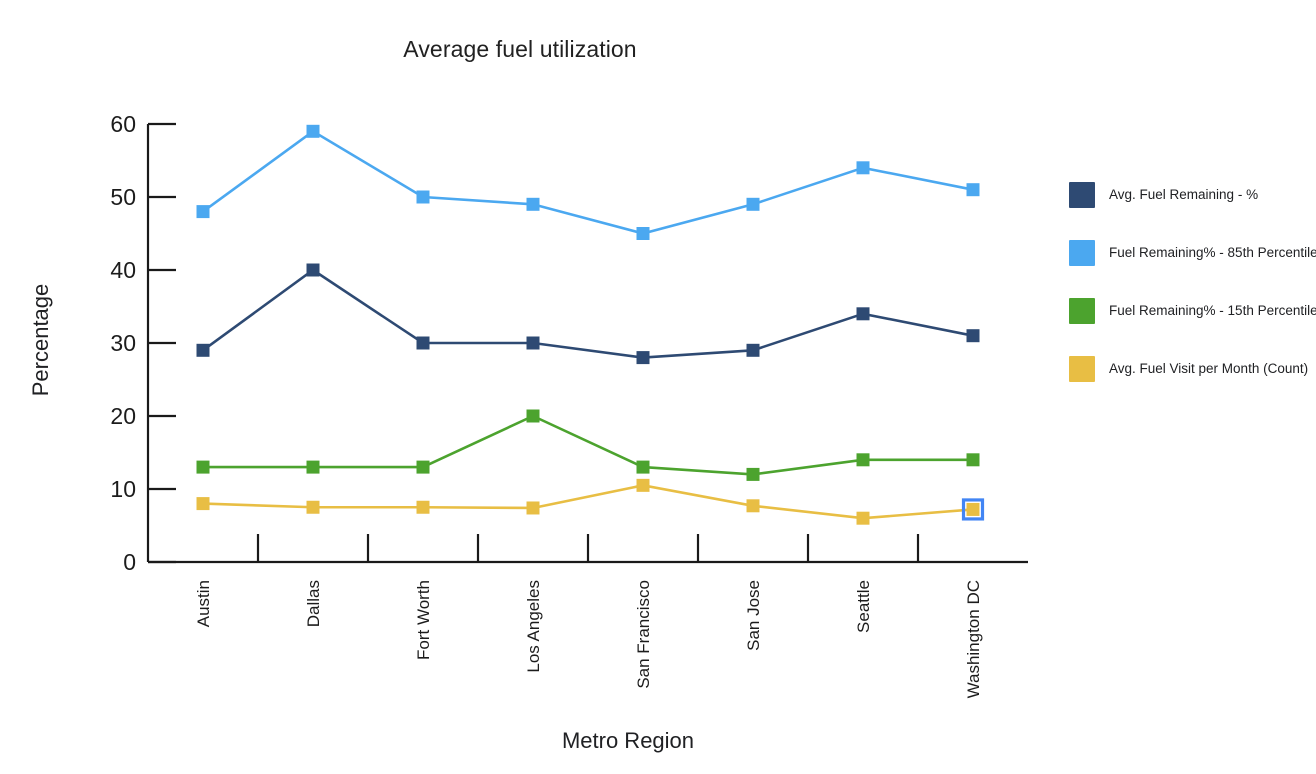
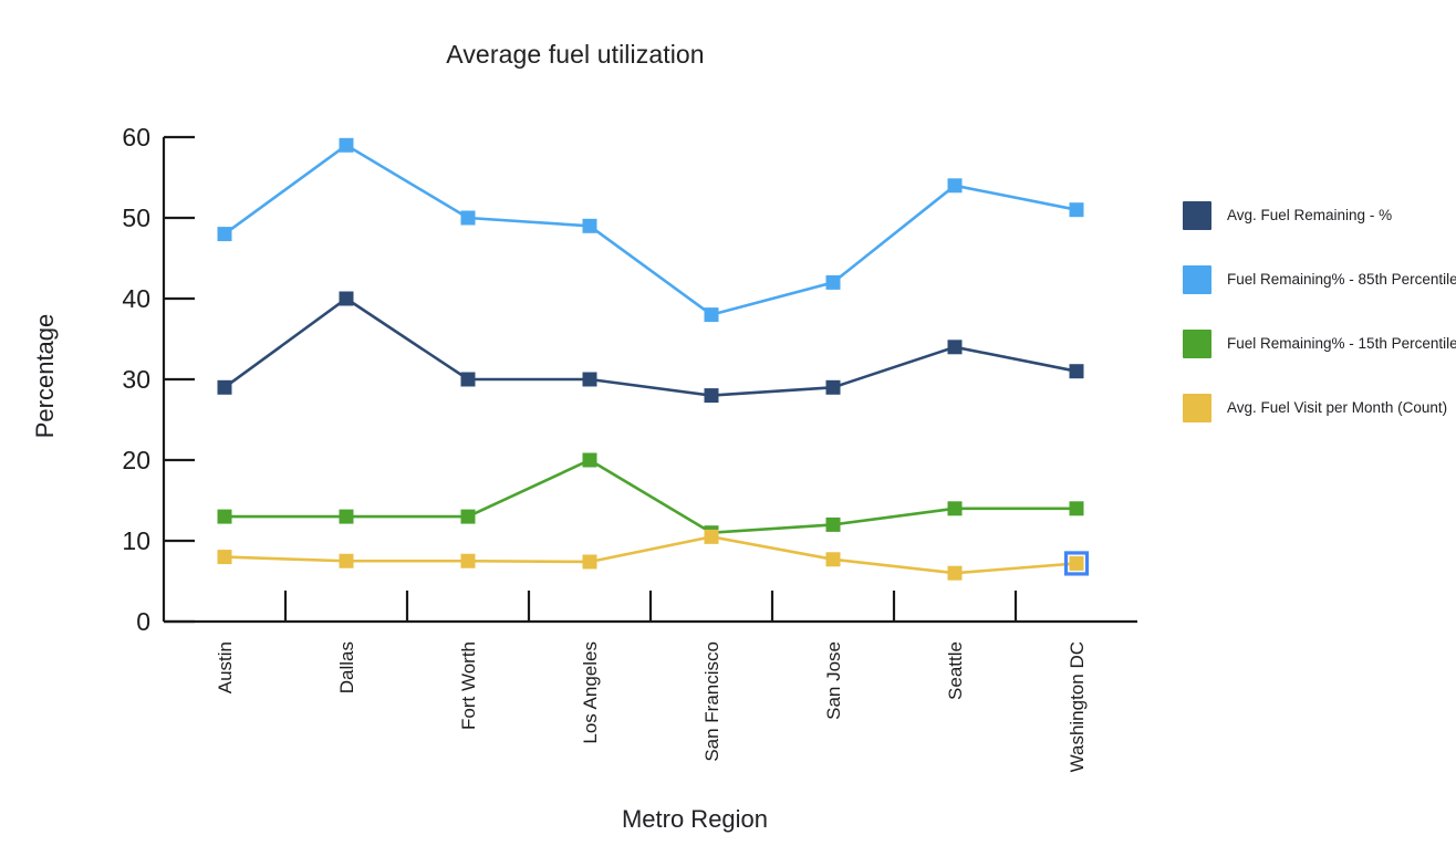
Fuel Remaining% - 85th Percentile/San Francisco: 45 -> 38
Fuel Remaining% - 15th Percentile/San Francisco: 13 -> 11
Fuel Remaining% - 85th Percentile/San Jose: 49 -> 42
